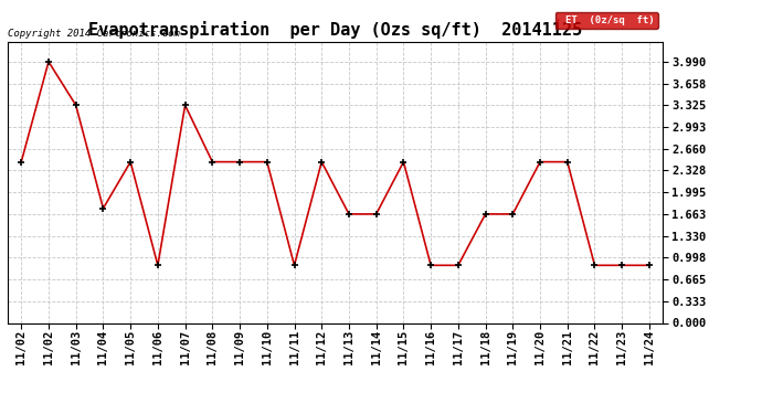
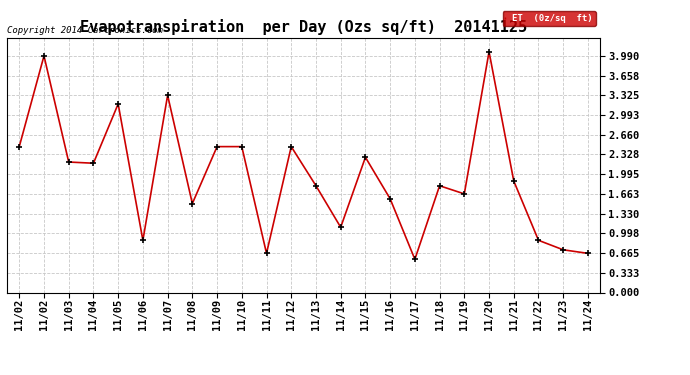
11/03: 3.33 -> 2.20
11/04: 1.75 -> 2.18
11/05: 2.46 -> 3.18
11/08: 2.46 -> 1.50
11/11: 0.88 -> 0.66
11/13: 1.66 -> 1.80
11/14: 1.66 -> 1.10
11/15: 2.46 -> 2.28
11/16: 0.88 -> 1.58
11/17: 0.88 -> 0.56
11/18: 1.66 -> 1.80
11/20: 2.46 -> 4.06
11/21: 2.46 -> 1.88
11/23: 0.88 -> 0.72
11/24: 0.88 -> 0.66
